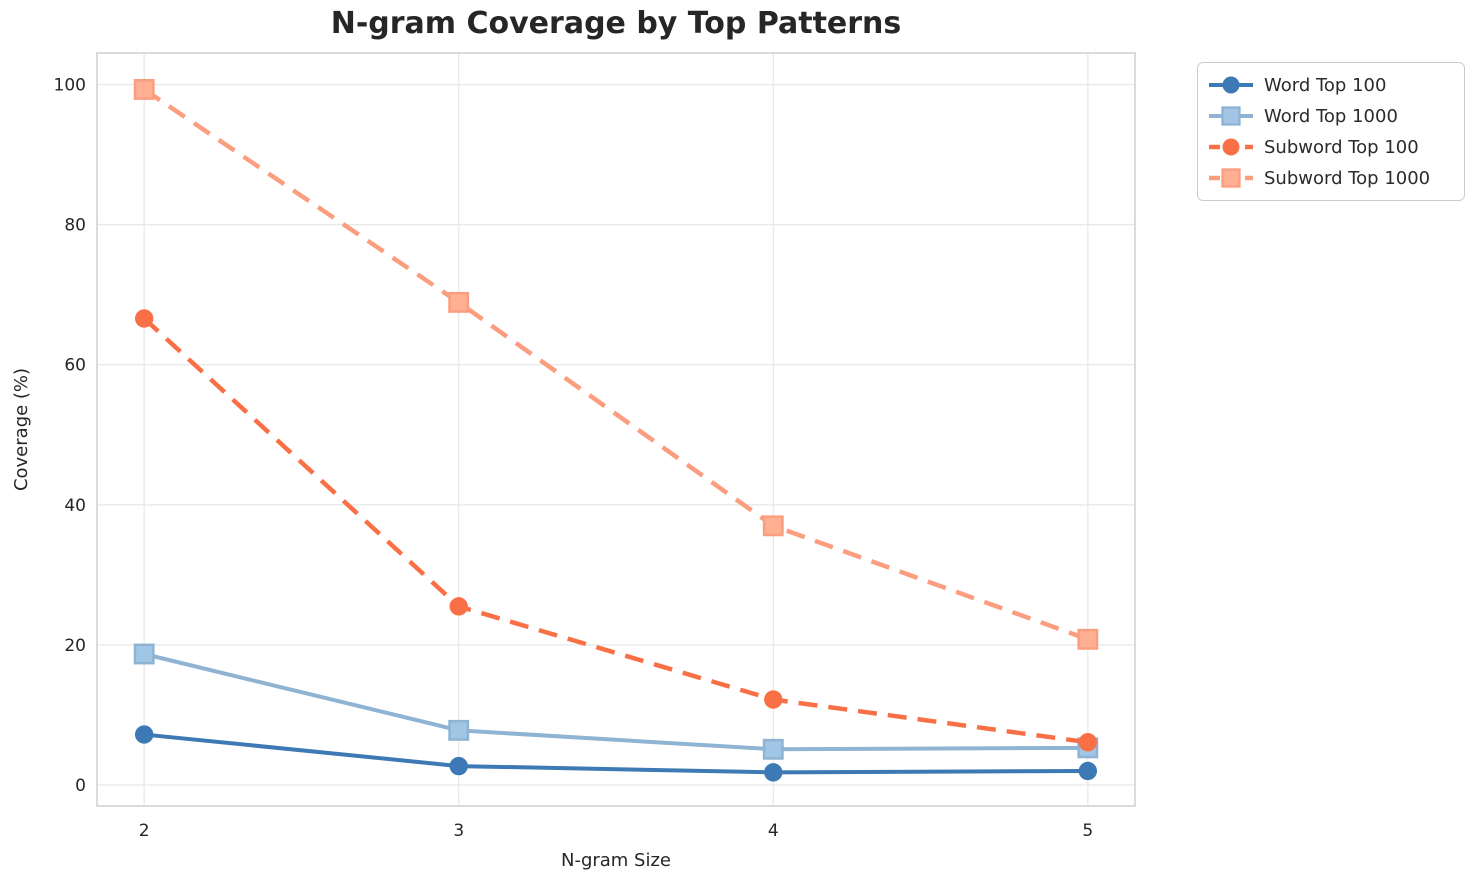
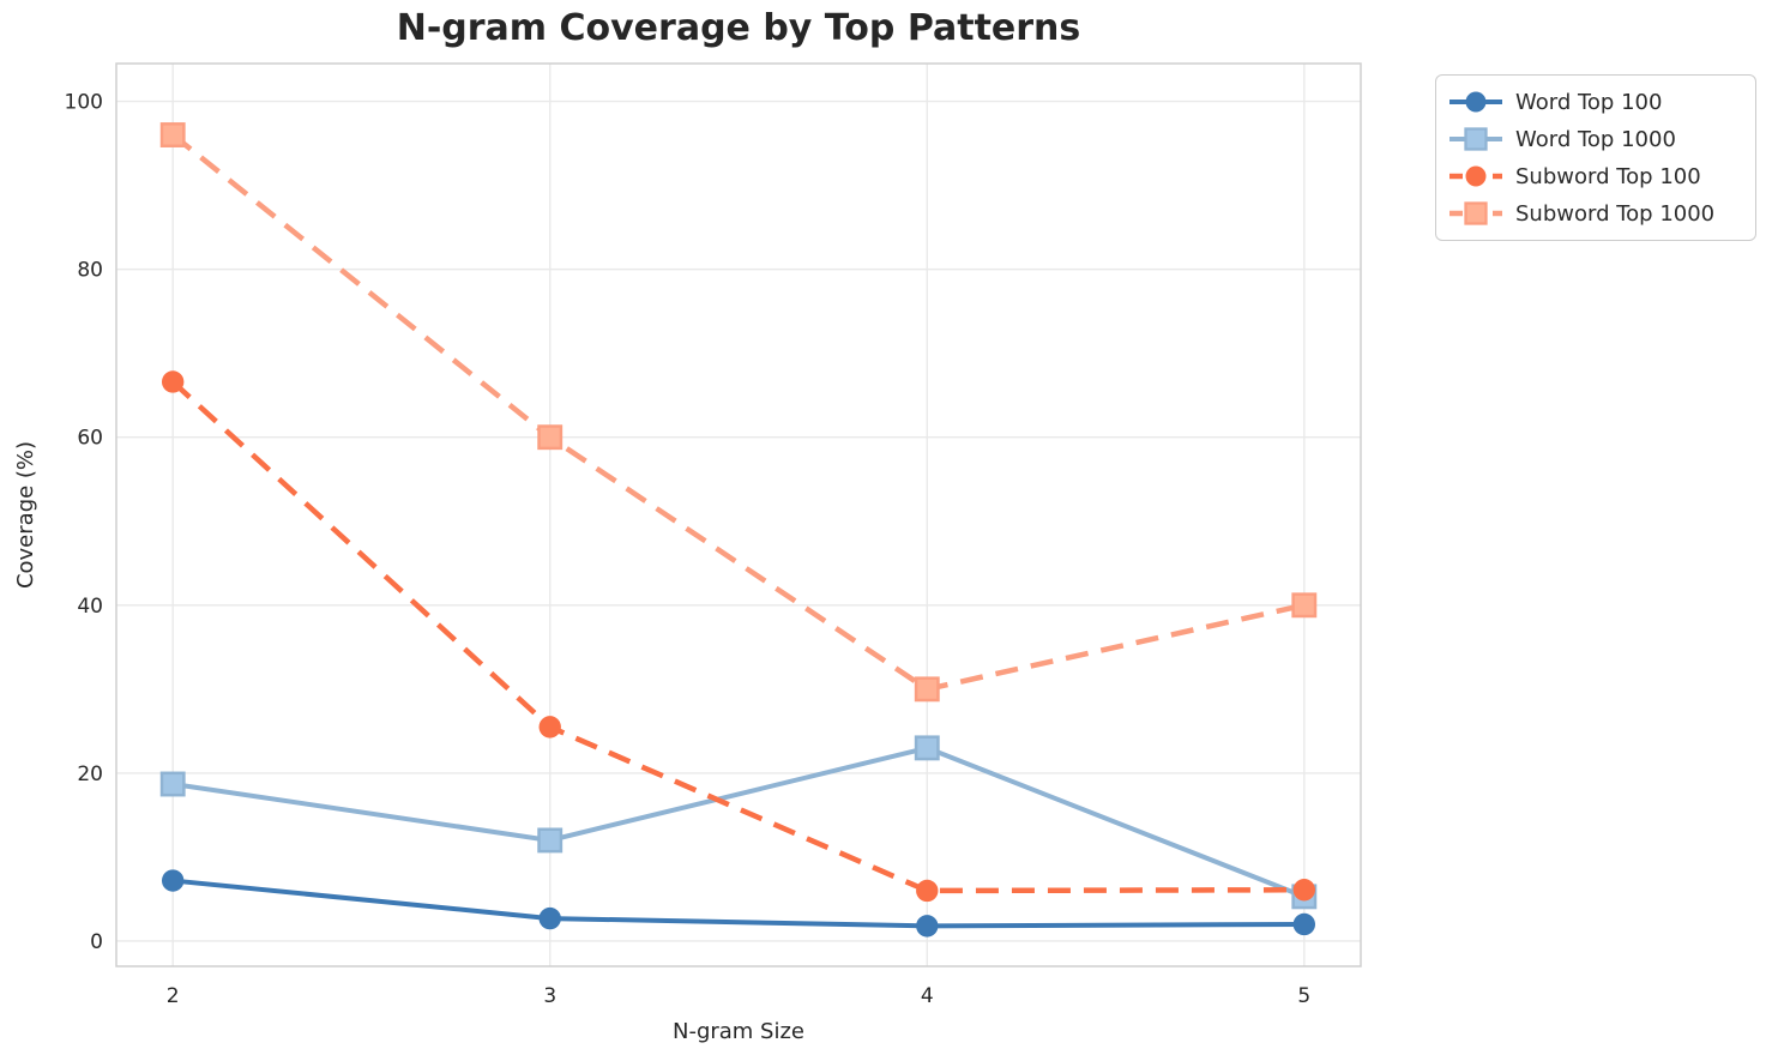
Subword Top 1000/2: 99 -> 96
Word Top 1000/3: 8 -> 12
Subword Top 1000/3: 69 -> 60
Word Top 1000/4: 5 -> 23
Subword Top 100/4: 12 -> 6
Subword Top 1000/4: 37 -> 30
Subword Top 1000/5: 21 -> 40
